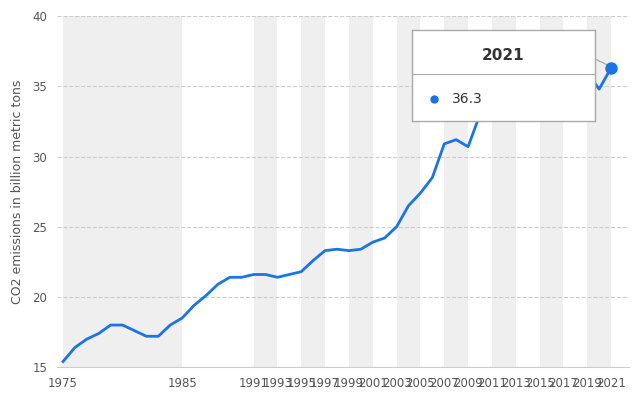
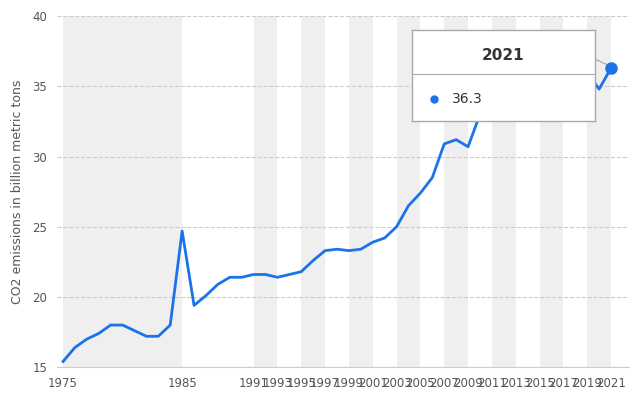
1985: 18.5 -> 24.7
